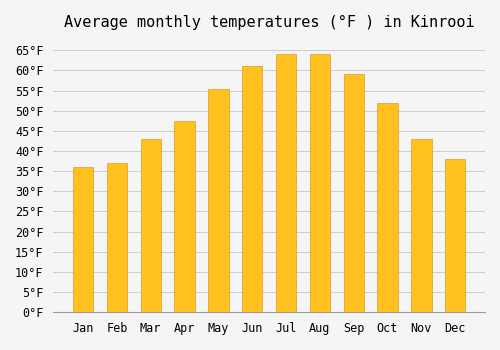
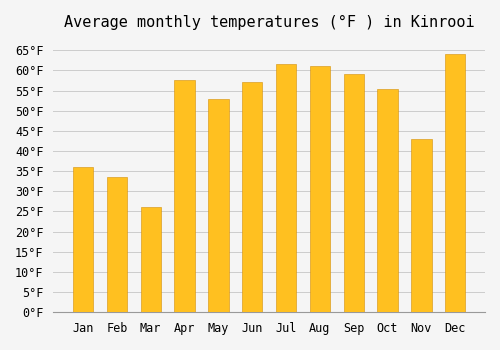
Feb: 37.0°F -> 33.5°F
Mar: 43.0°F -> 26.0°F
Apr: 47.5°F -> 57.5°F
May: 55.5°F -> 53.0°F
Jun: 61.0°F -> 57.0°F
Jul: 64.0°F -> 61.5°F
Aug: 64.0°F -> 61.0°F
Oct: 52.0°F -> 55.5°F
Dec: 38.0°F -> 64.0°F
